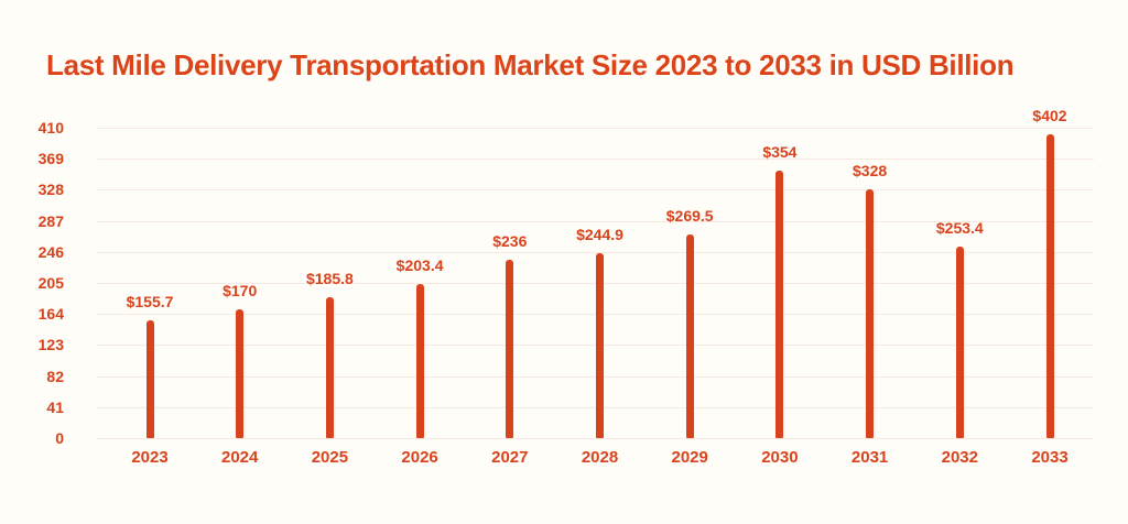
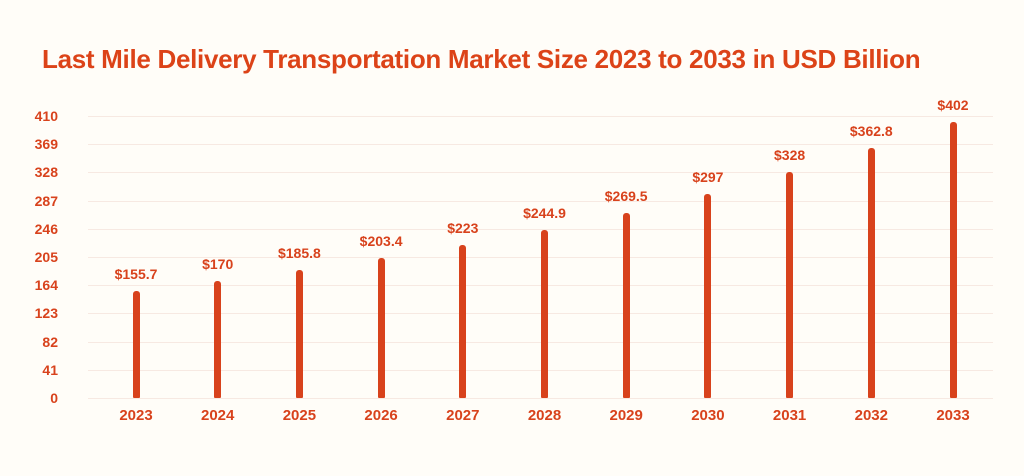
2027: $236 -> $223
2030: $354 -> $297
2032: $253.4 -> $362.8
